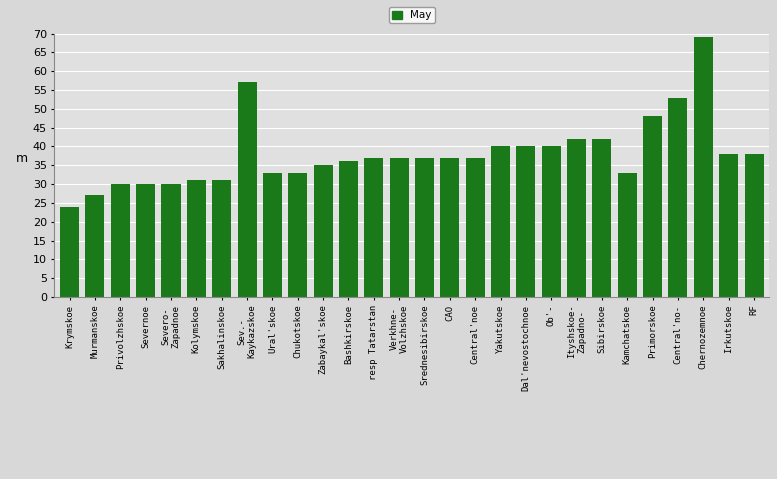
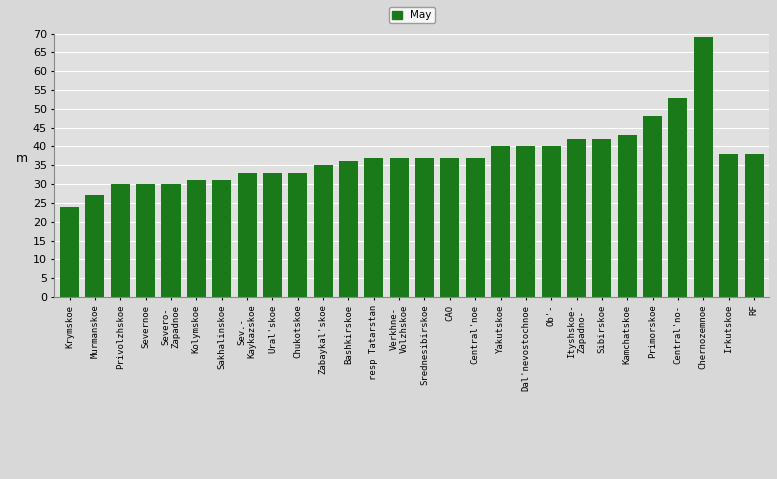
Sev.- Kaykazskoe: 57 -> 33
Kamchatskoe: 33 -> 43
